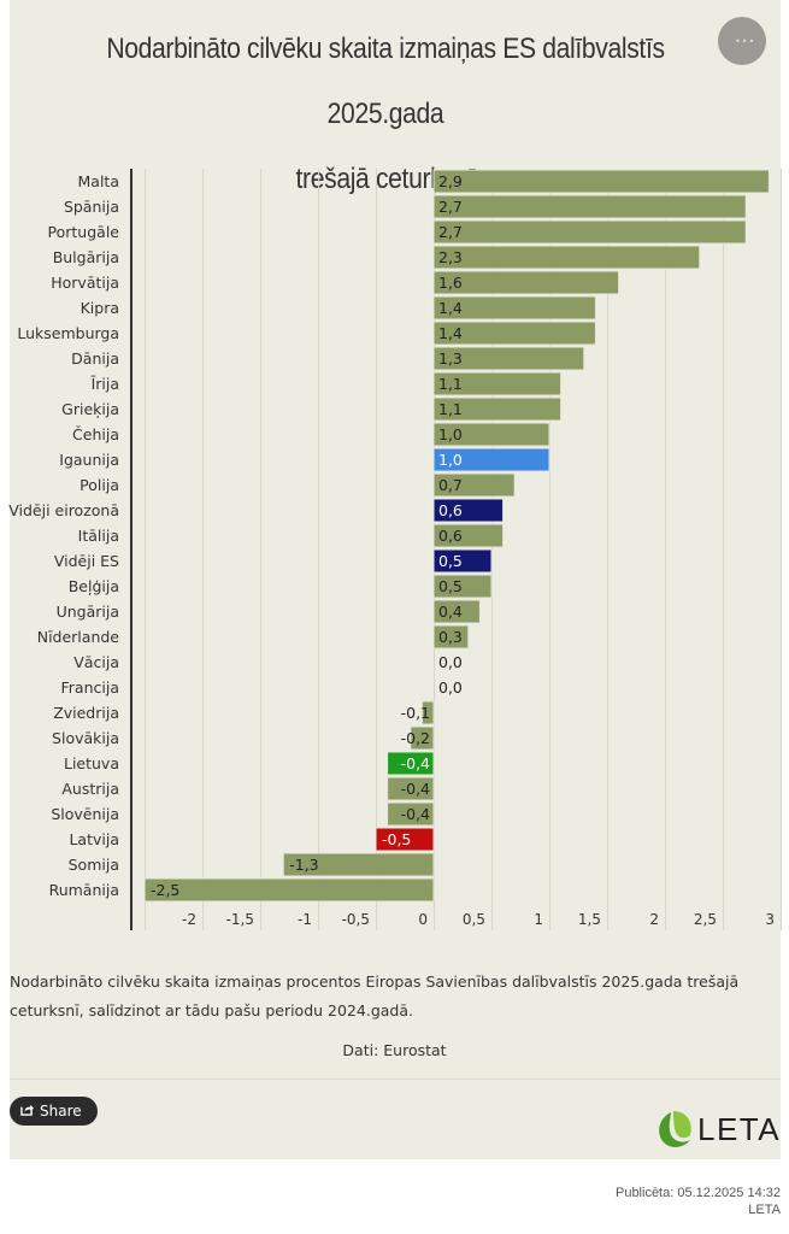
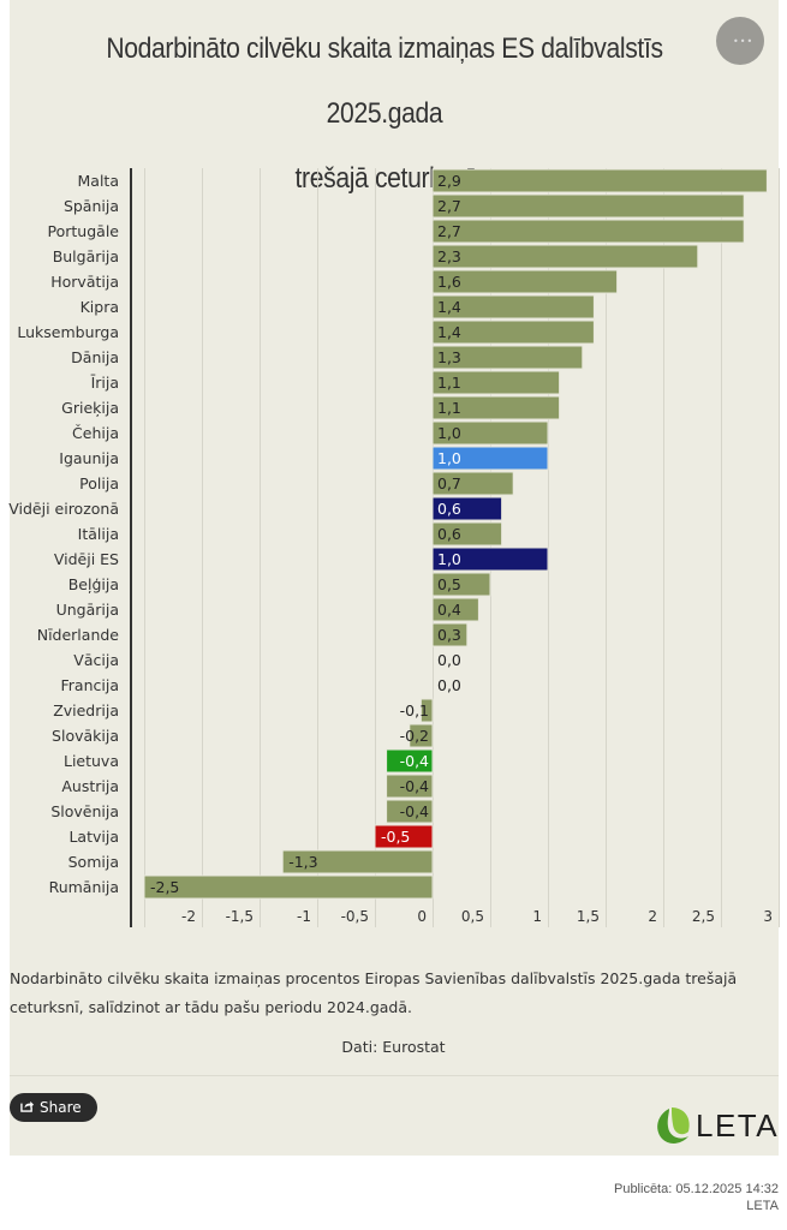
Vidēji ES: 0,5 -> 1,0
